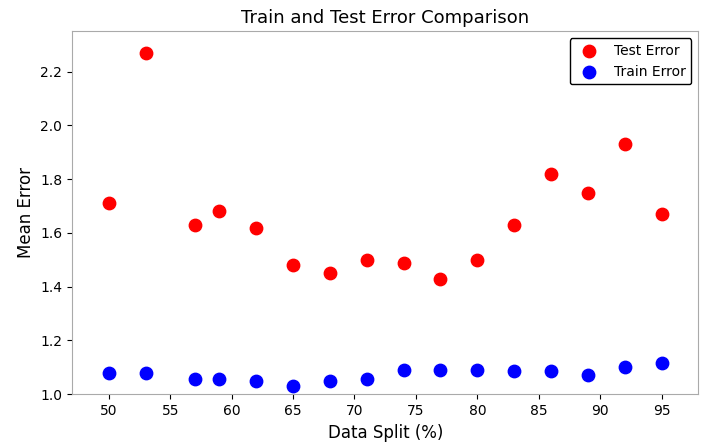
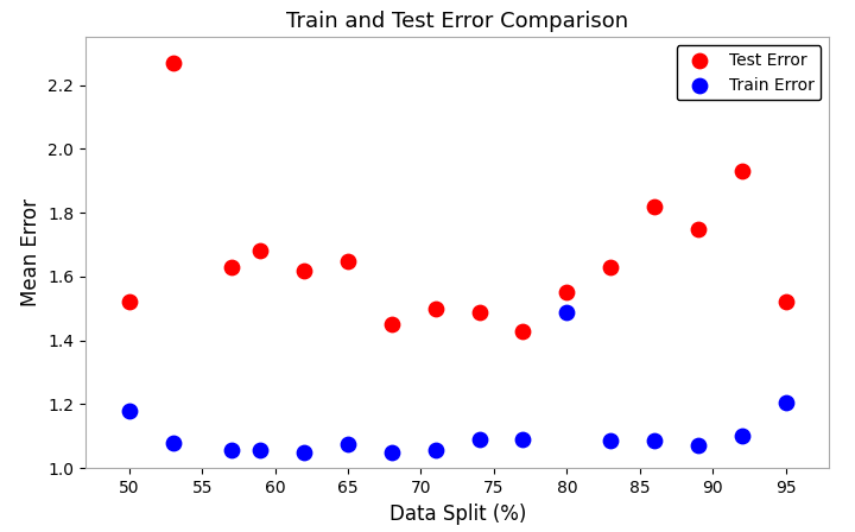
Test Error/50: 1.71 -> 1.52
Train Error/50: 1.080 -> 1.180
Test Error/65: 1.48 -> 1.65
Train Error/65: 1.030 -> 1.075
Test Error/80: 1.50 -> 1.55
Train Error/80: 1.090 -> 1.490
Test Error/95: 1.67 -> 1.52
Train Error/95: 1.115 -> 1.205
